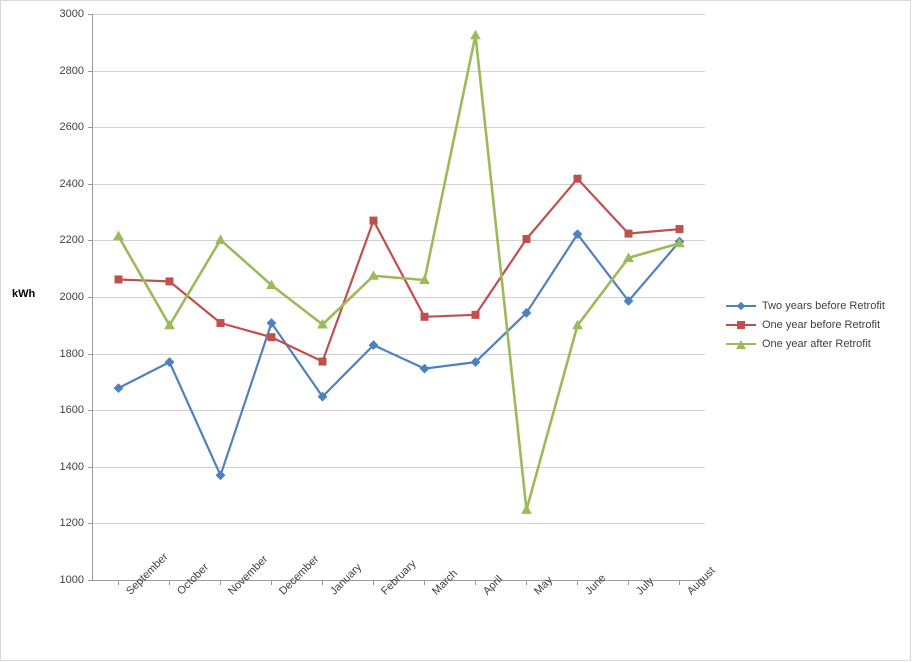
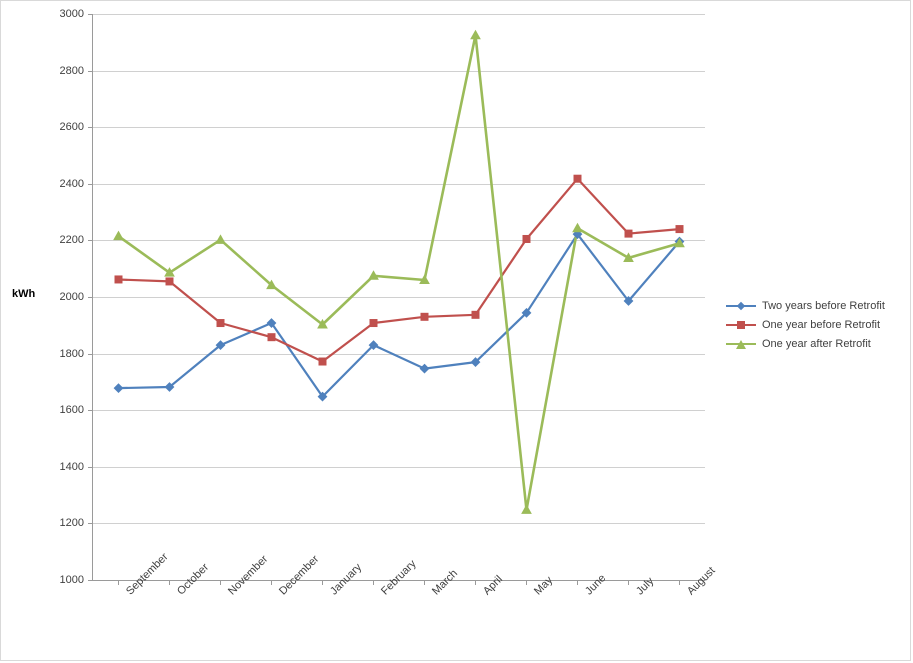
Two years before Retrofit/October: 1770 -> 1680
One year after Retrofit/October: 1900 -> 2090
Two years before Retrofit/November: 1370 -> 1830
One year before Retrofit/February: 2270 -> 1910
One year after Retrofit/June: 1900 -> 2240
